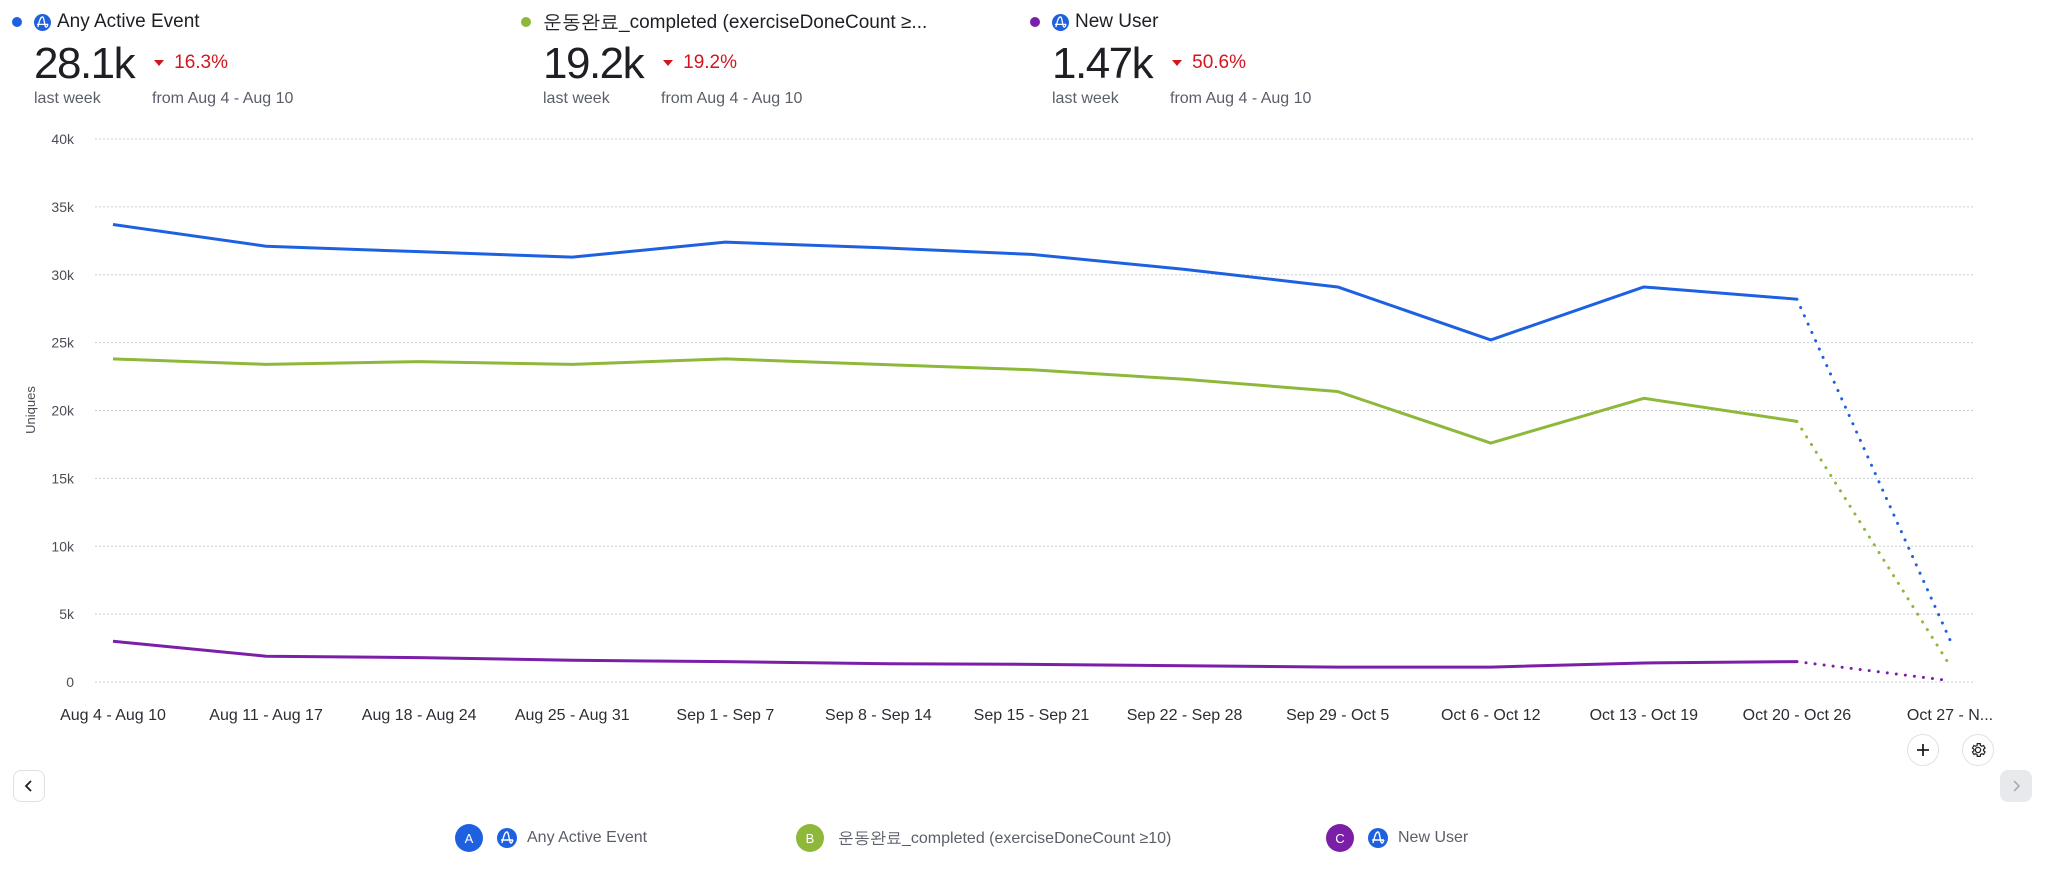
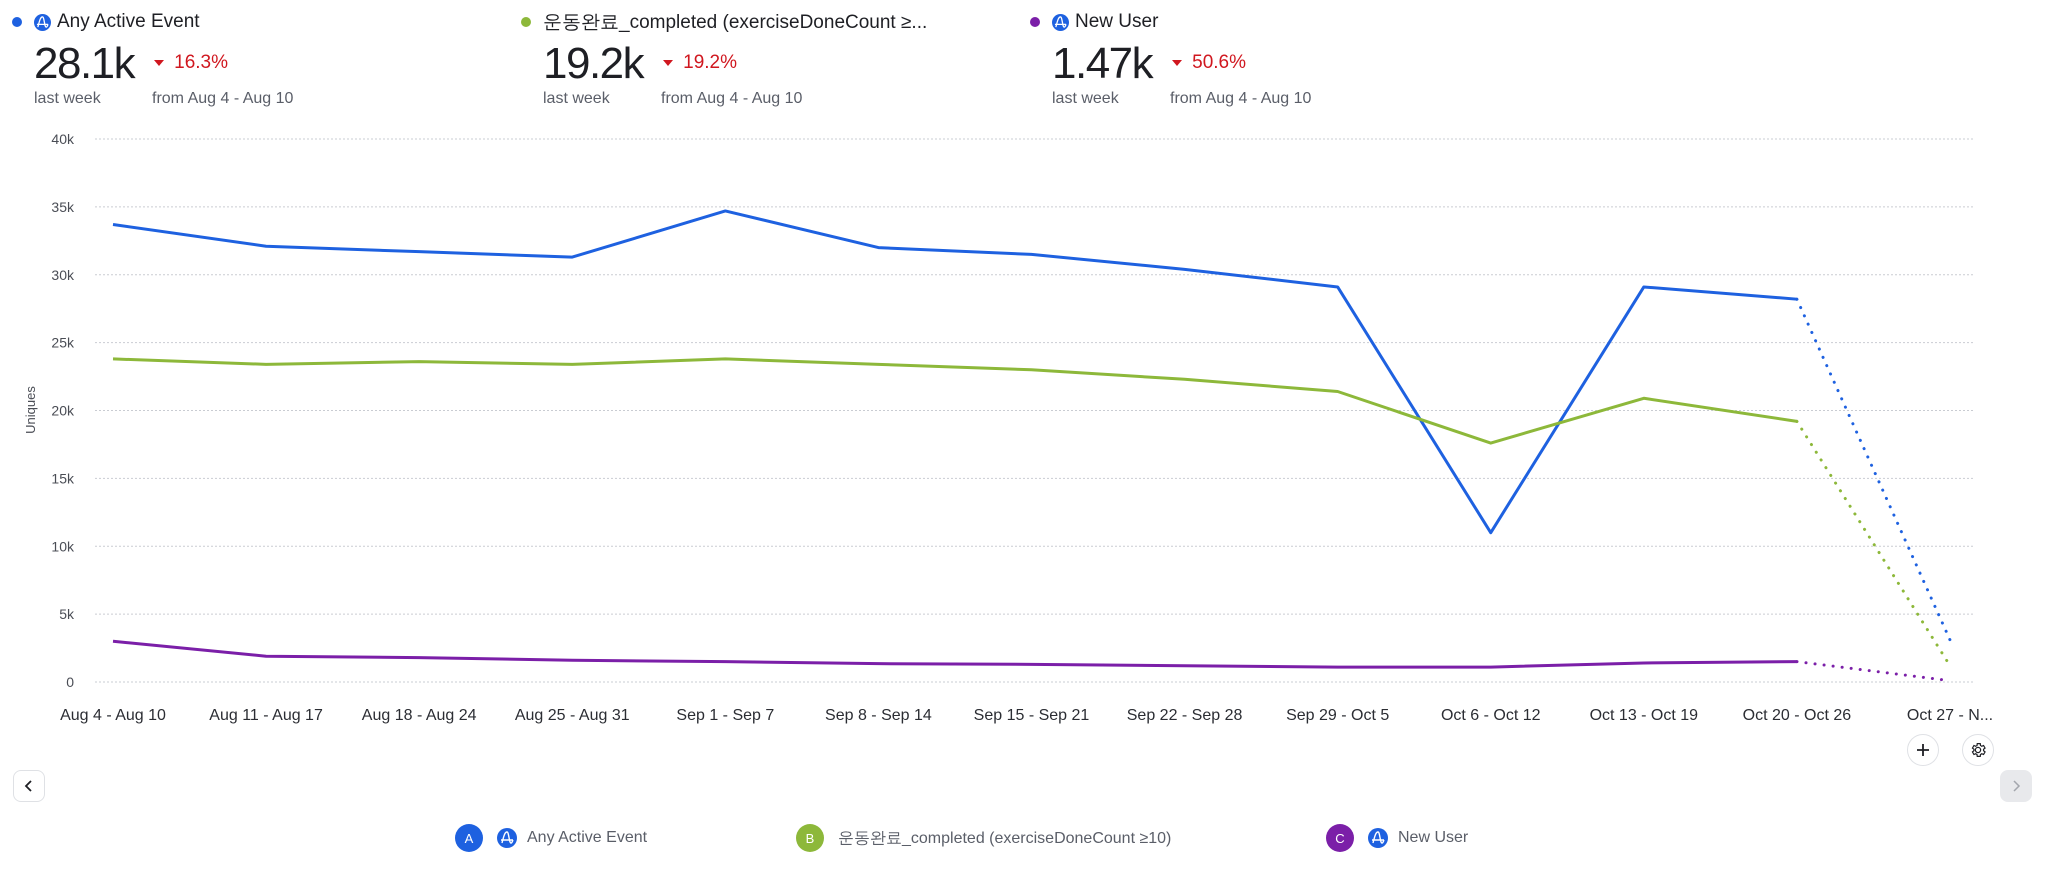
Any Active Event/Sep 1 - Sep 7: 32.4k -> 34.7k
Any Active Event/Oct 6 - Oct 12: 25.2k -> 11.0k
